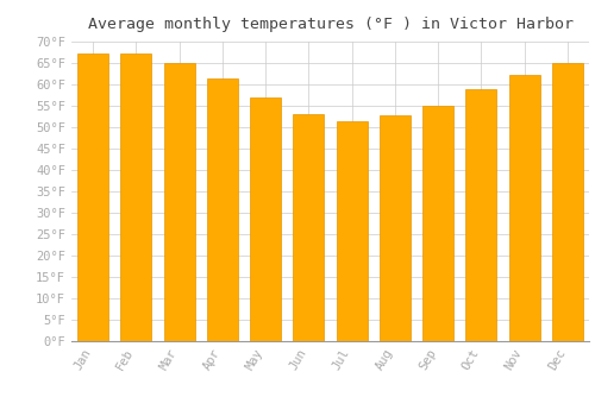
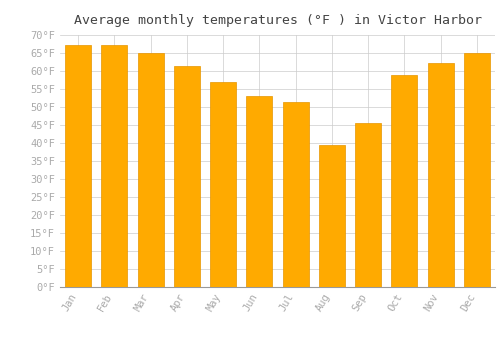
Aug: 52.7°F -> 39.5°F
Sep: 55.0°F -> 45.5°F
